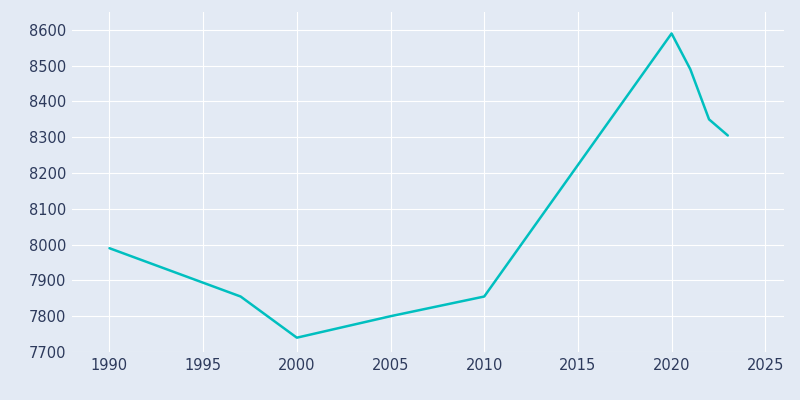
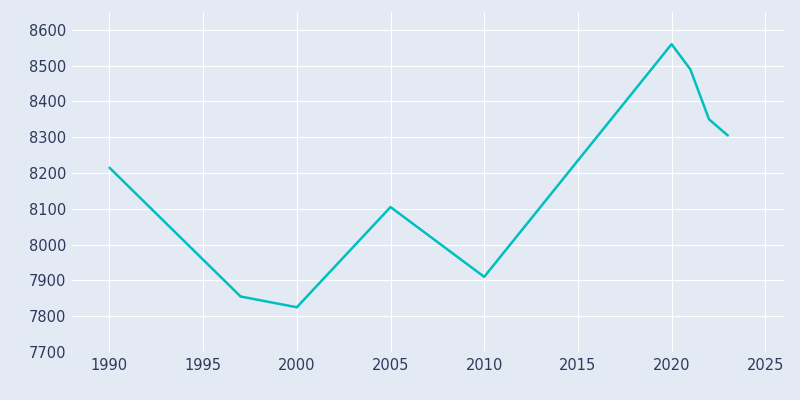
1990: 7990 -> 8215
2000: 7740 -> 7825
2005: 7800 -> 8105
2010: 7855 -> 7910
2020: 8590 -> 8560
